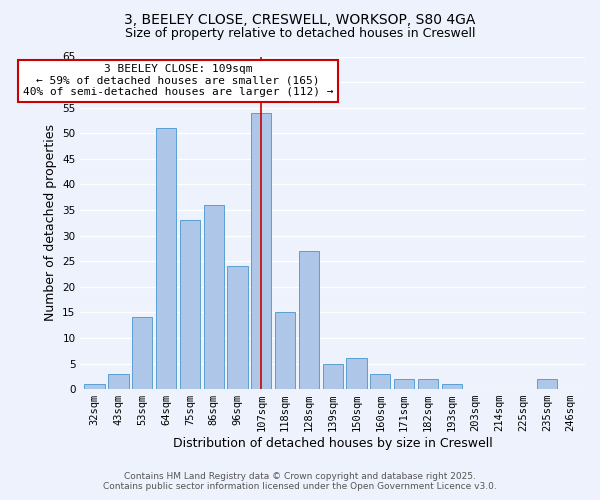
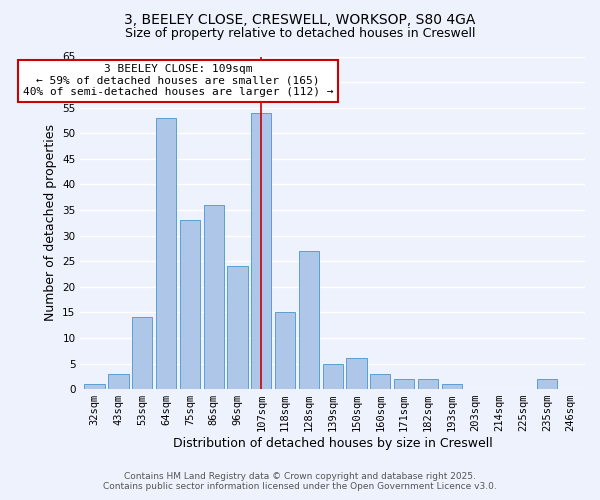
64sqm: 51 -> 53
